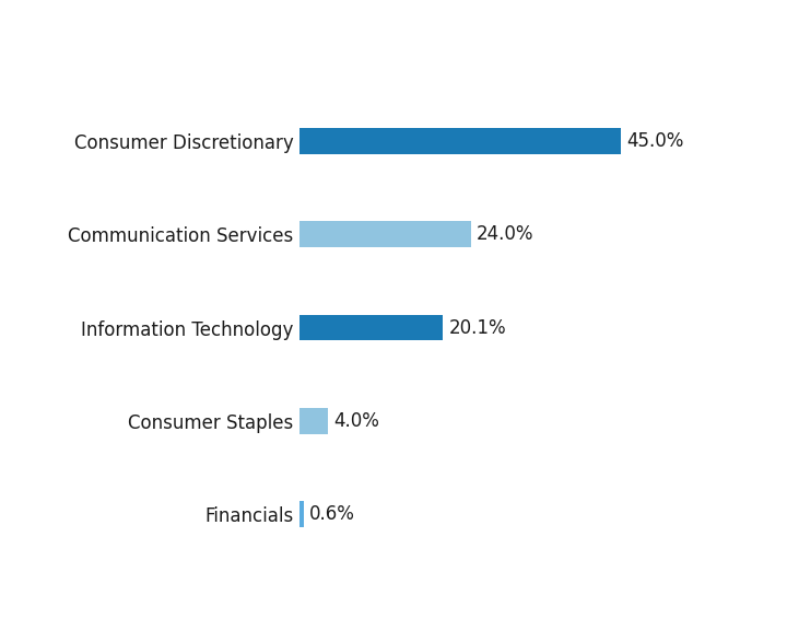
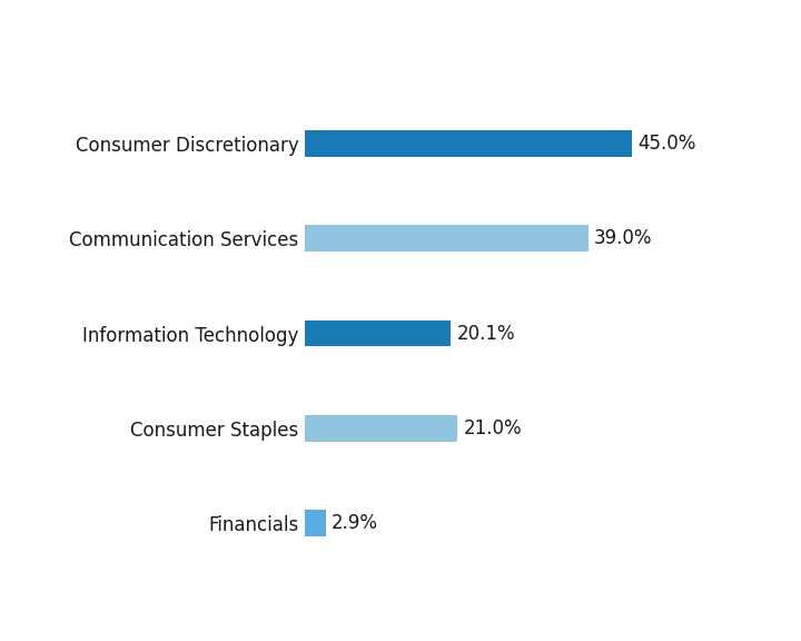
Communication Services: 24.0% -> 39.0%
Consumer Staples: 4.0% -> 21.0%
Financials: 0.6% -> 2.9%
